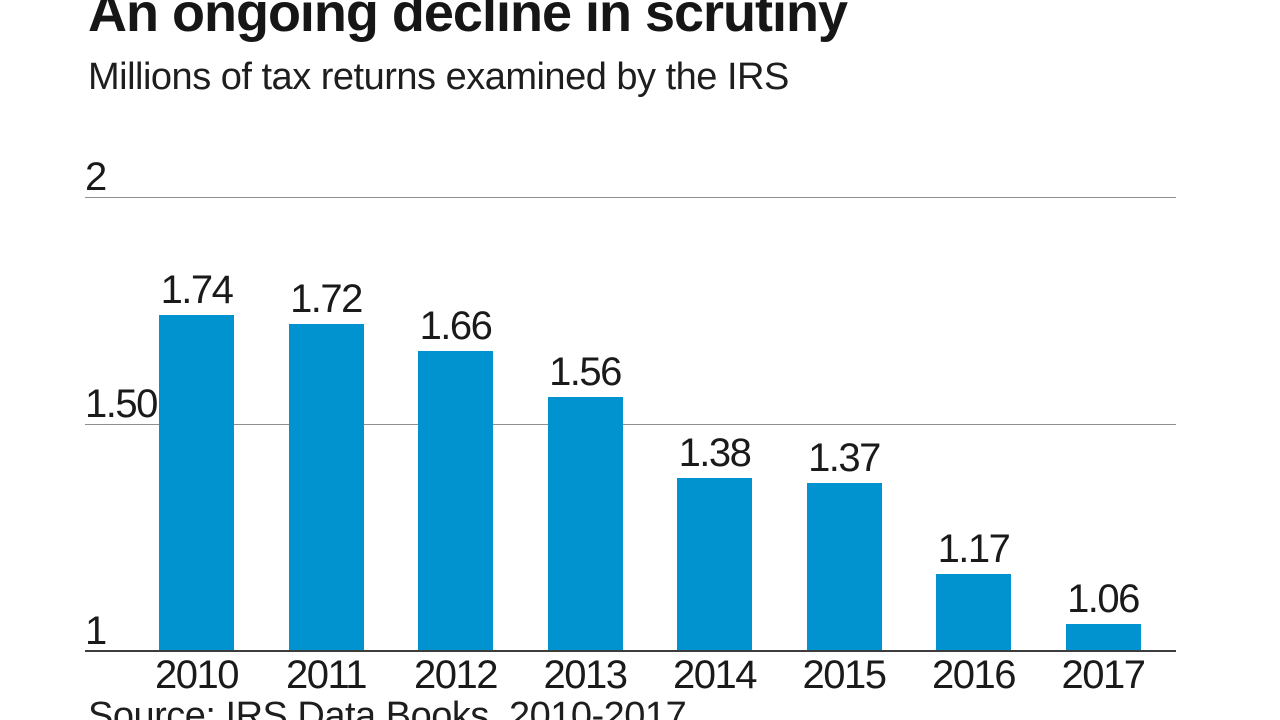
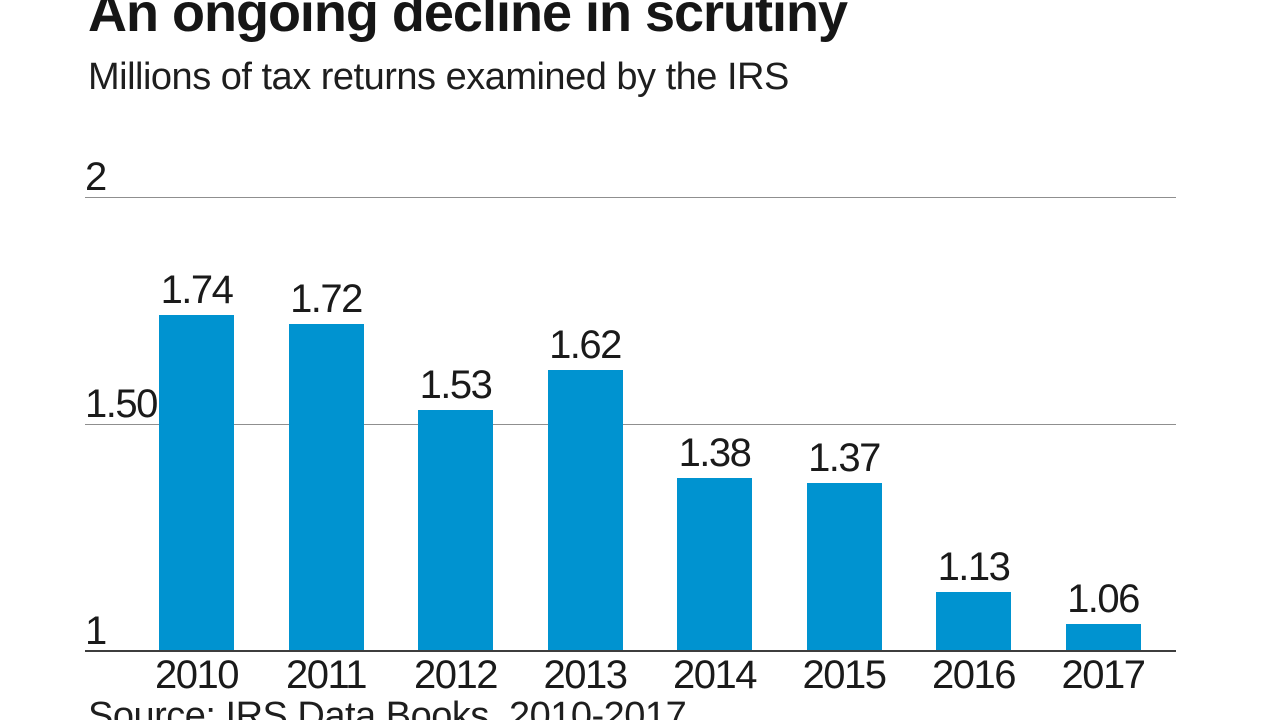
2012: 1.66 -> 1.53
2013: 1.56 -> 1.62
2016: 1.17 -> 1.13
